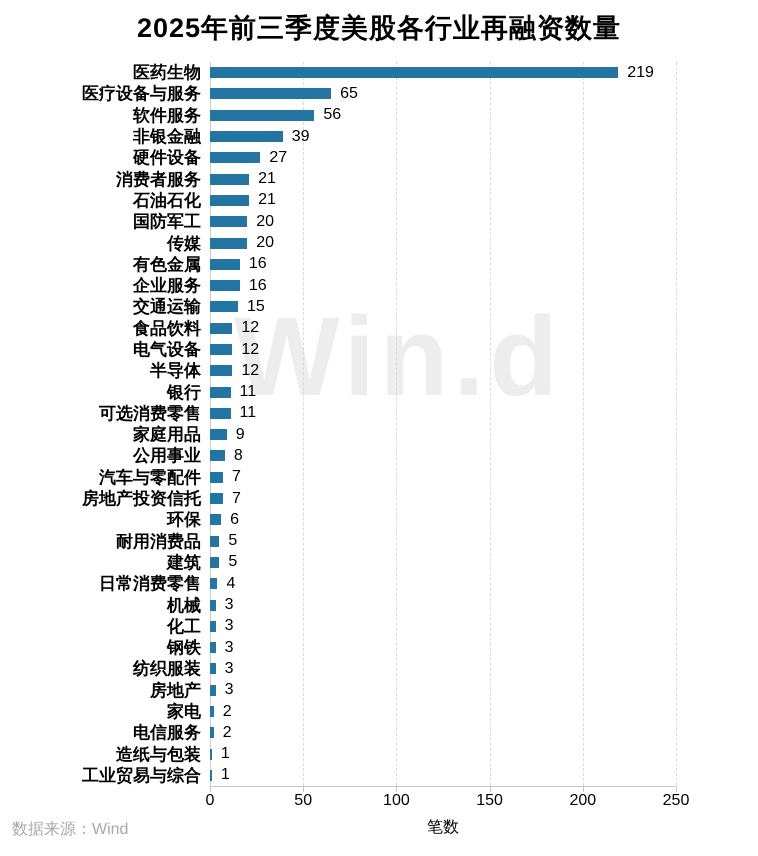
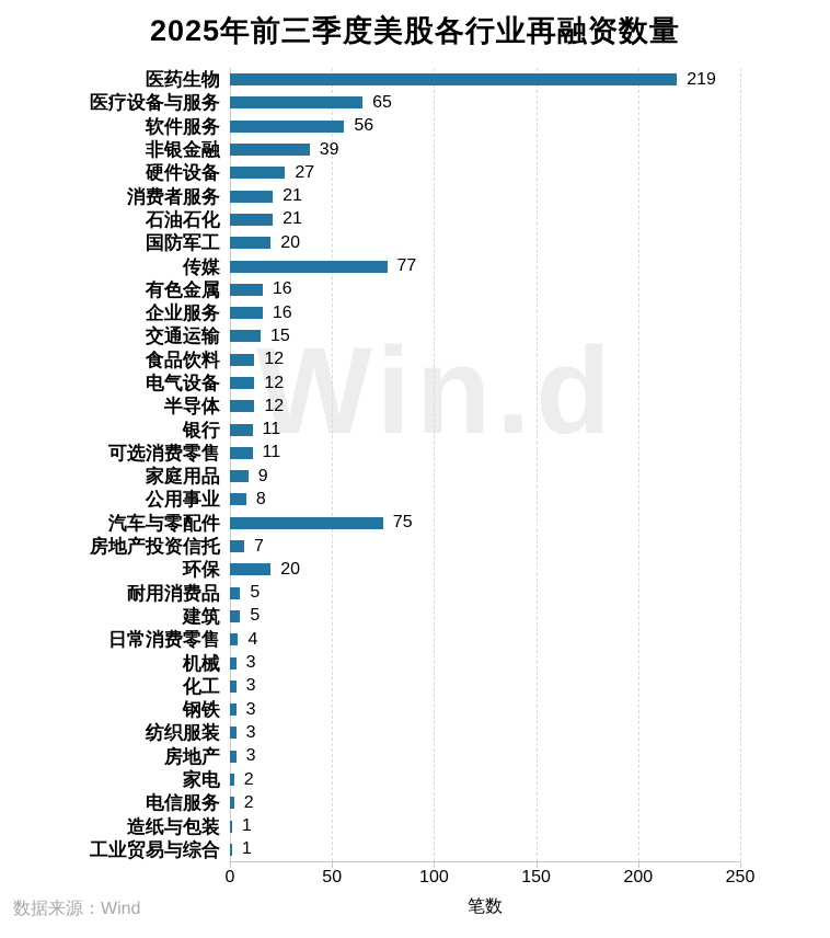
传媒: 20 -> 77
汽车与零配件: 7 -> 75
环保: 6 -> 20
